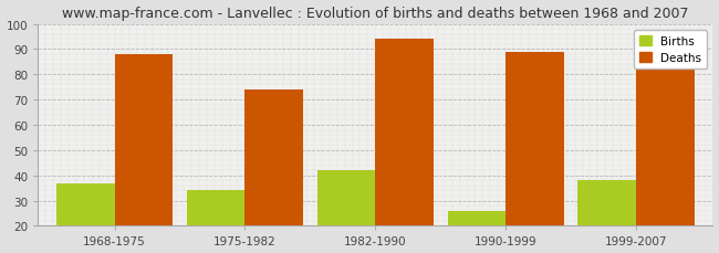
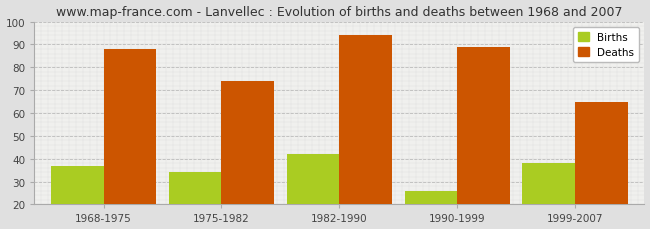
Deaths/1999-2007: 83 -> 65
